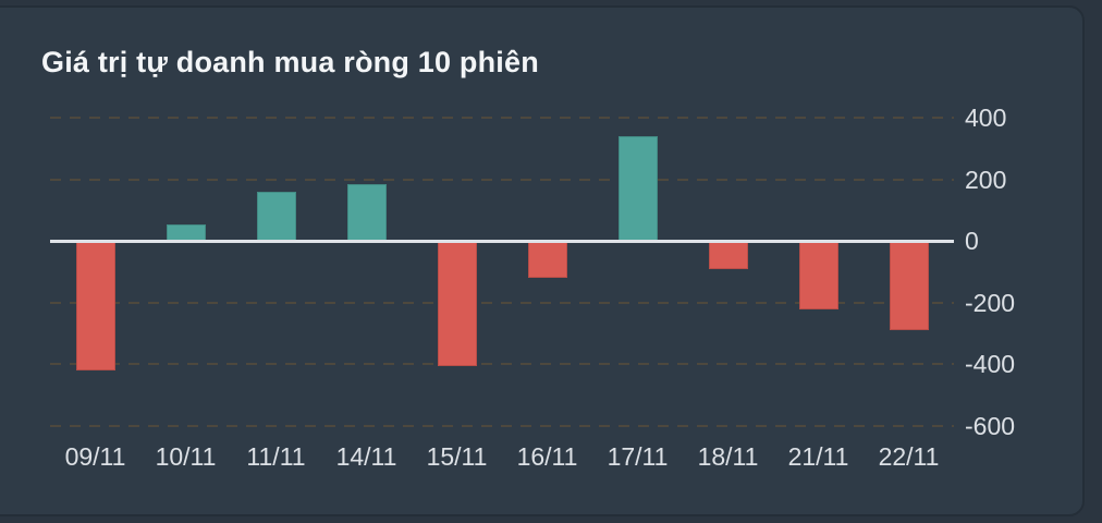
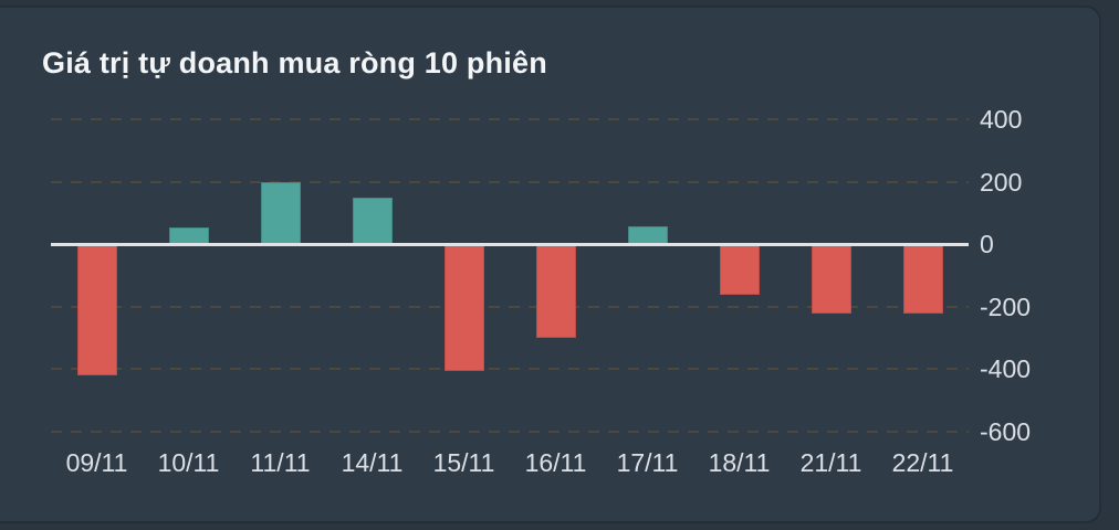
11/11: 160 -> 200
14/11: 180 -> 150
16/11: -120 -> -300
17/11: 340 -> 60
18/11: -90 -> -160
22/11: -290 -> -220
